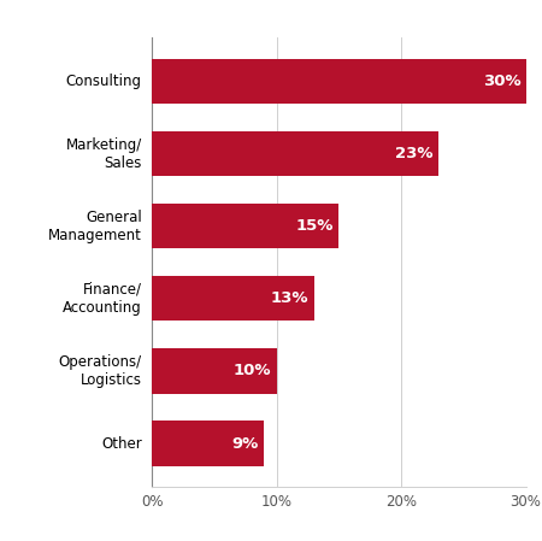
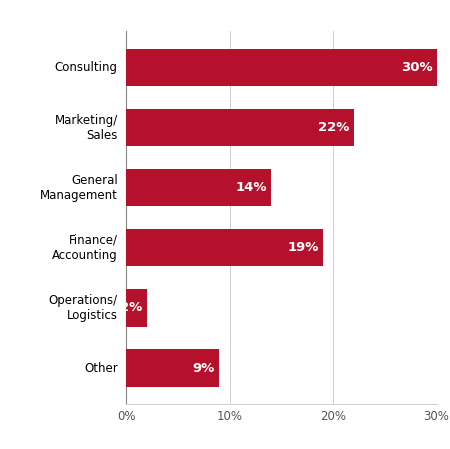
Marketing/ Sales: 23% -> 22%
General Management: 15% -> 14%
Finance/ Accounting: 13% -> 19%
Operations/ Logistics: 10% -> 2%
